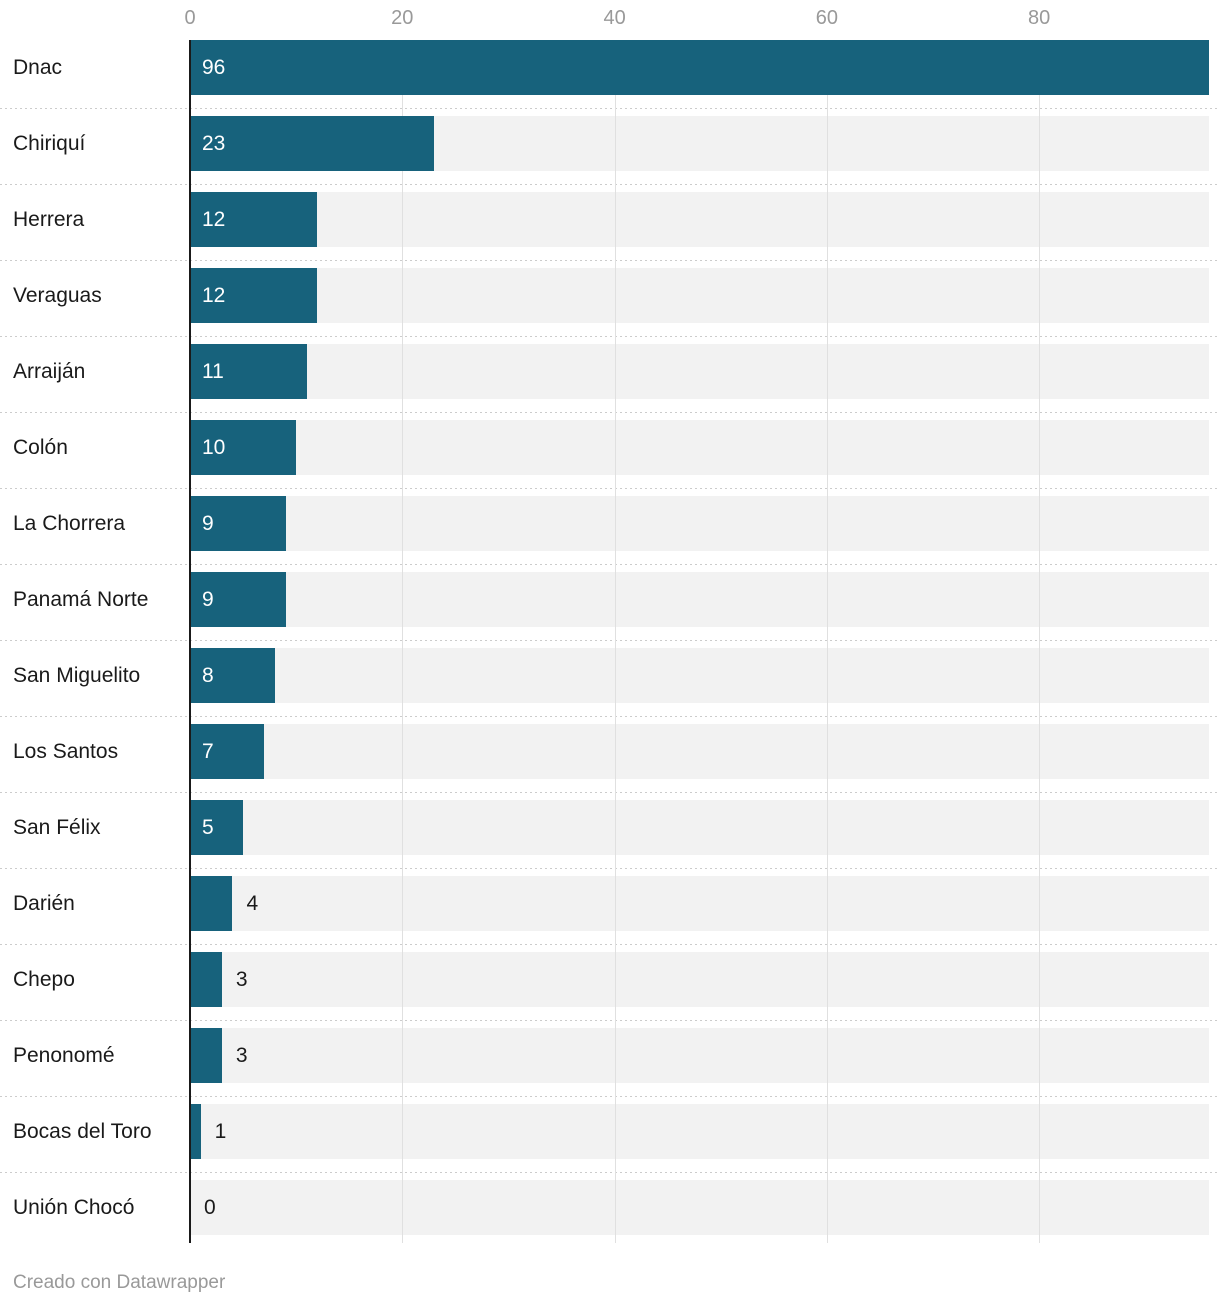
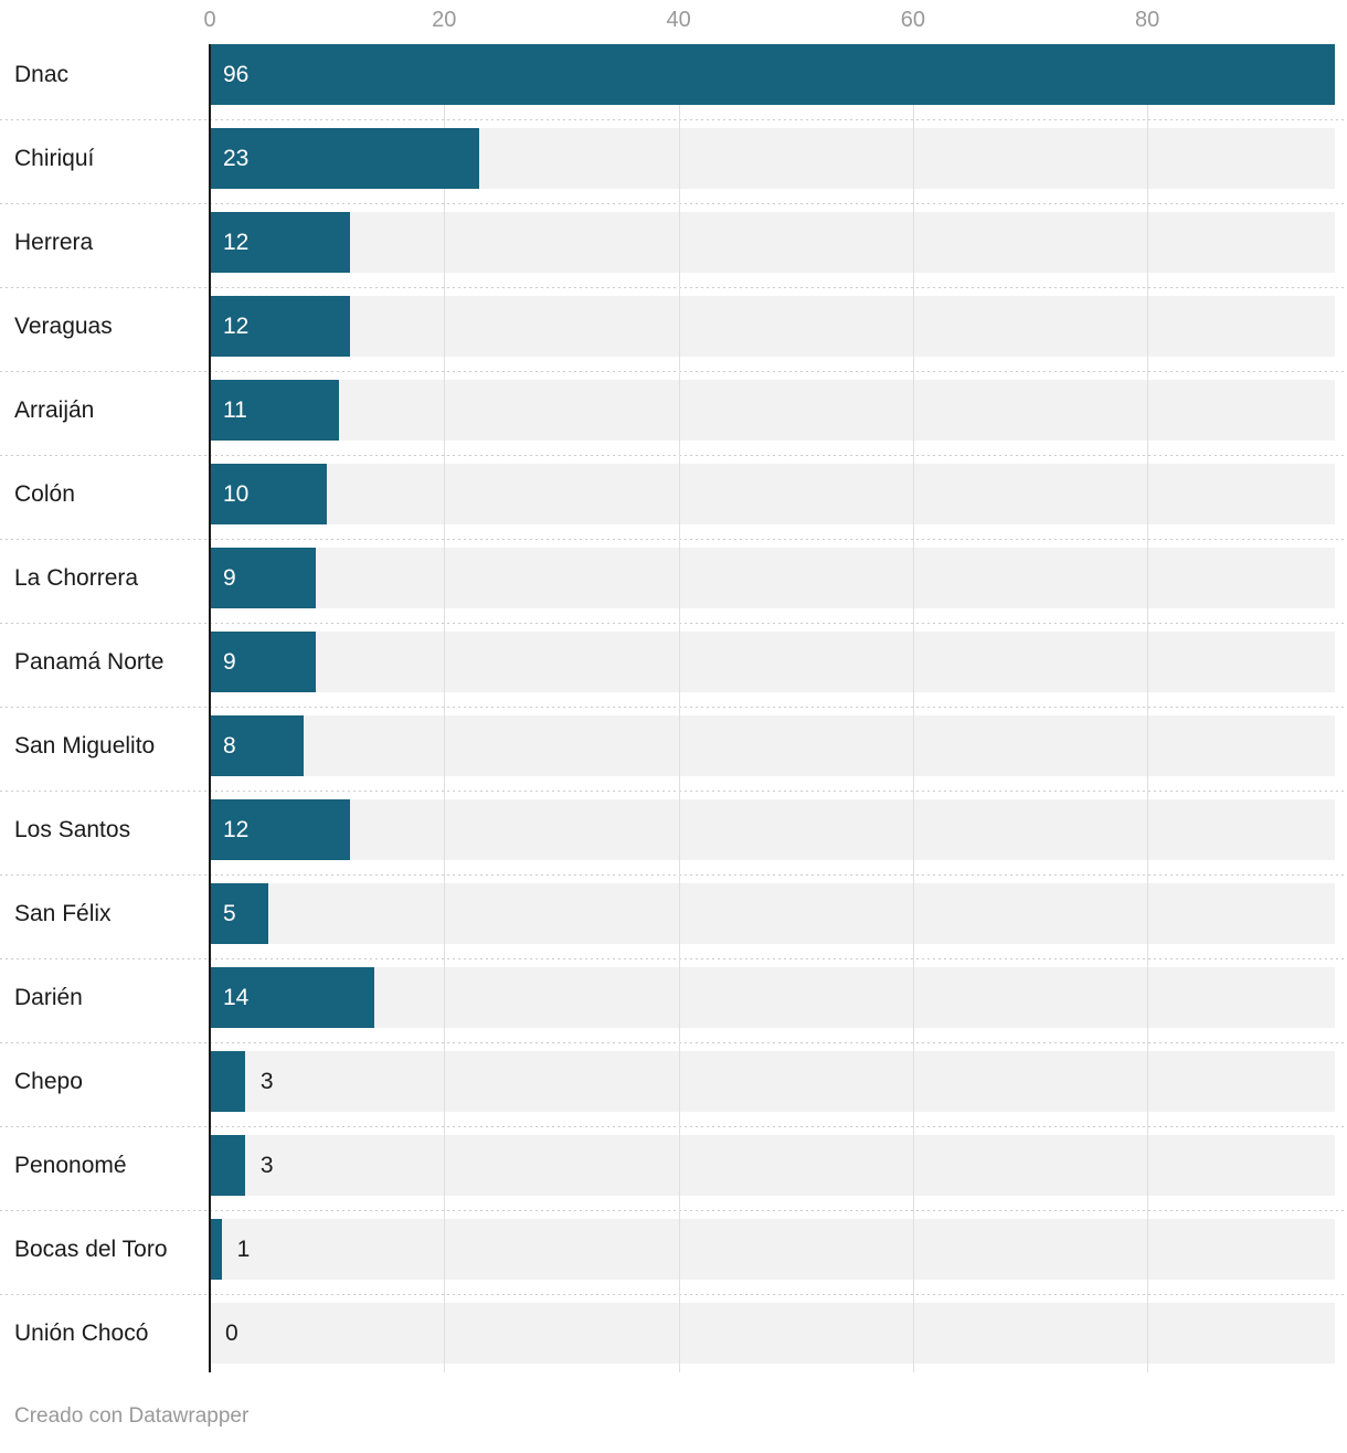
Los Santos: 7 -> 12
Darién: 4 -> 14
